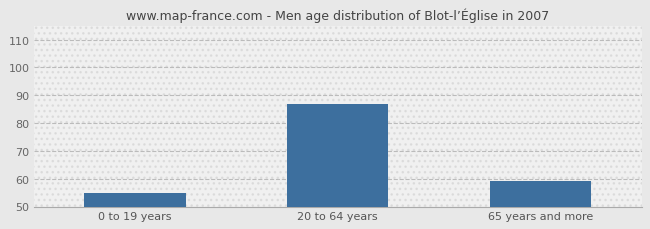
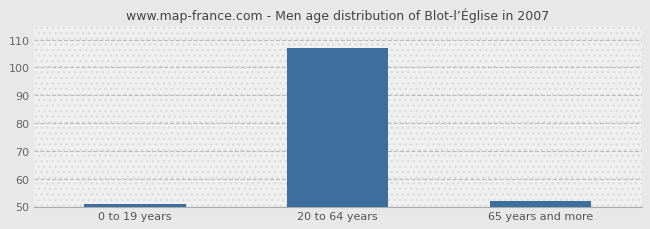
0 to 19 years: 55 -> 51
20 to 64 years: 87 -> 107
65 years and more: 59 -> 52
